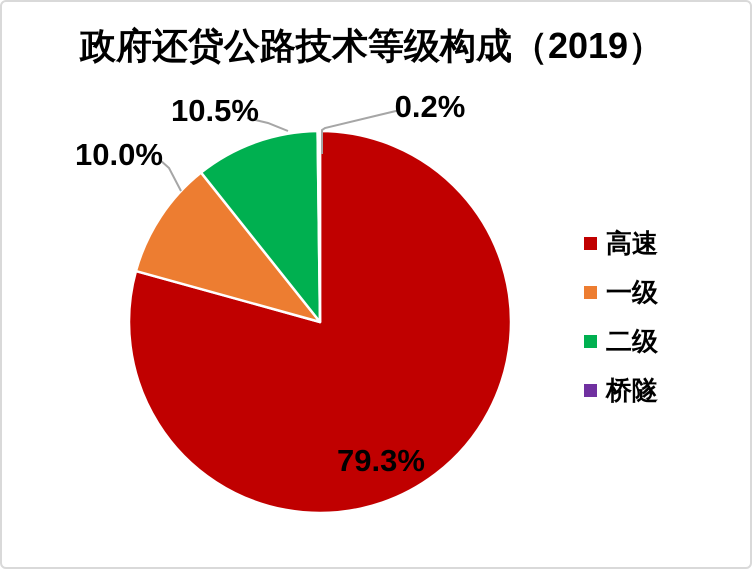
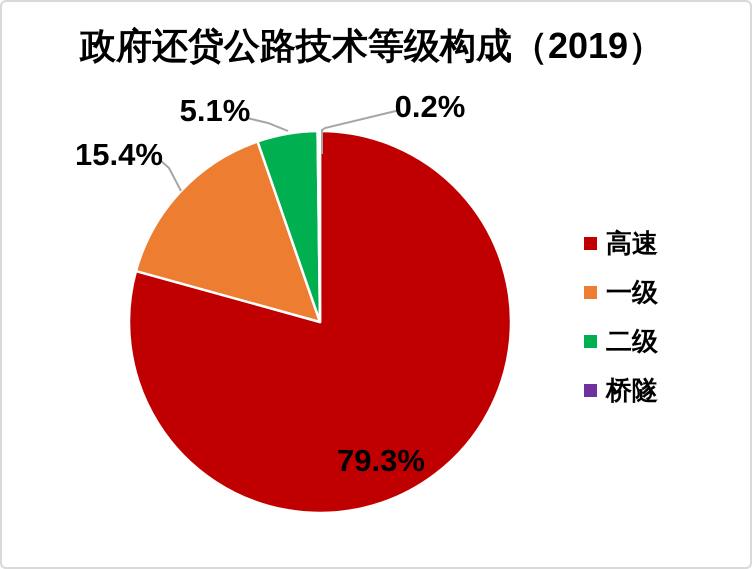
一级: 10.0% -> 15.4%
二级: 10.5% -> 5.1%
